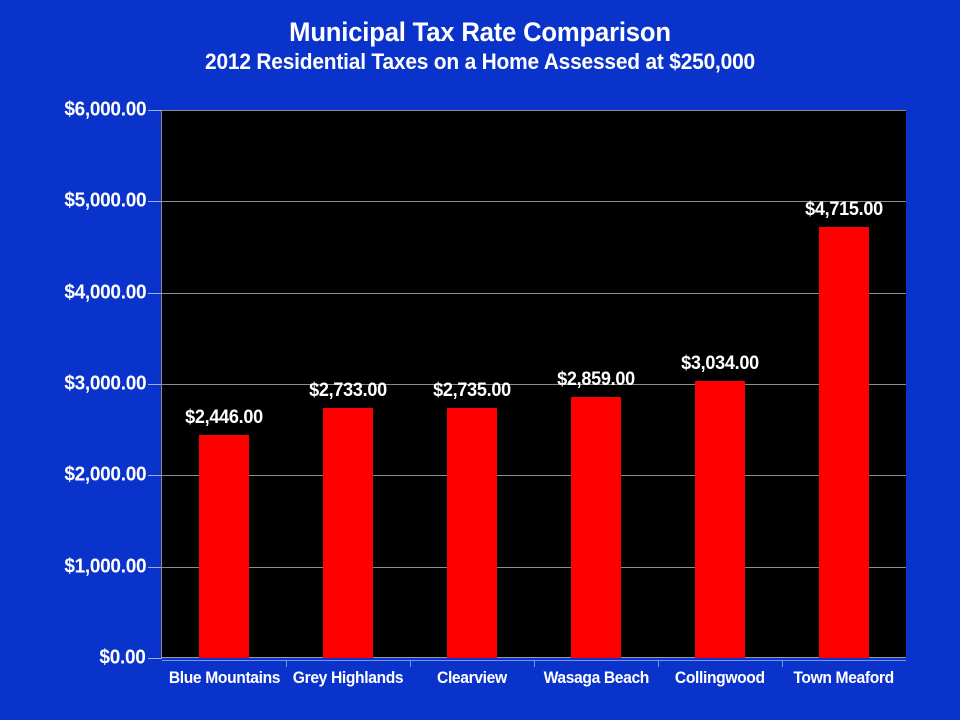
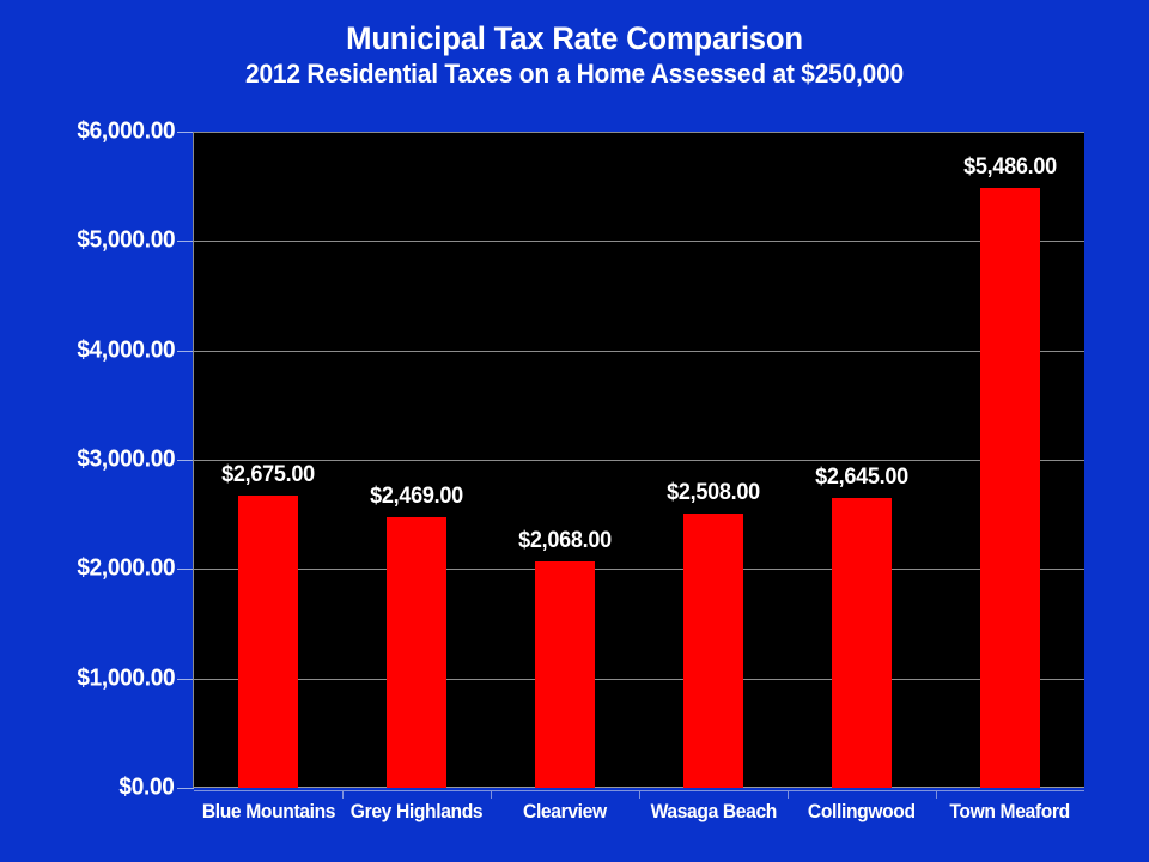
Blue Mountains: $2,446.00 -> $2,675.00
Grey Highlands: $2,733.00 -> $2,469.00
Clearview: $2,735.00 -> $2,068.00
Wasaga Beach: $2,859.00 -> $2,508.00
Collingwood: $3,034.00 -> $2,645.00
Town Meaford: $4,715.00 -> $5,486.00
